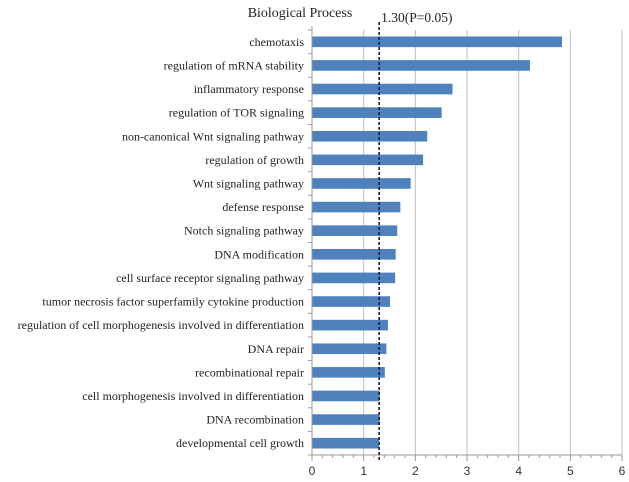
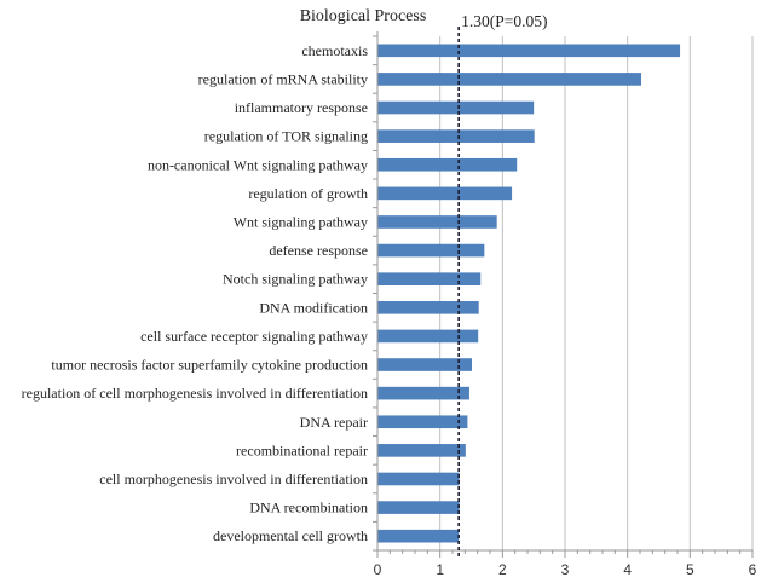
inflammatory response: 2.7 -> 2.5
